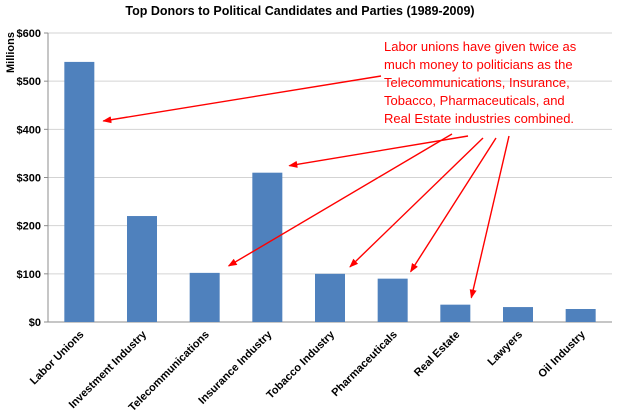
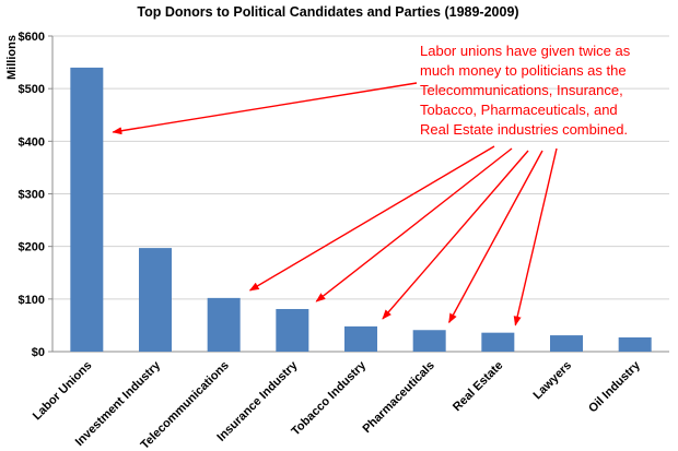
Investment Industry: $220 -> $200
Insurance Industry: $310 -> $80
Tobacco Industry: $100 -> $50
Pharmaceuticals: $90 -> $40
